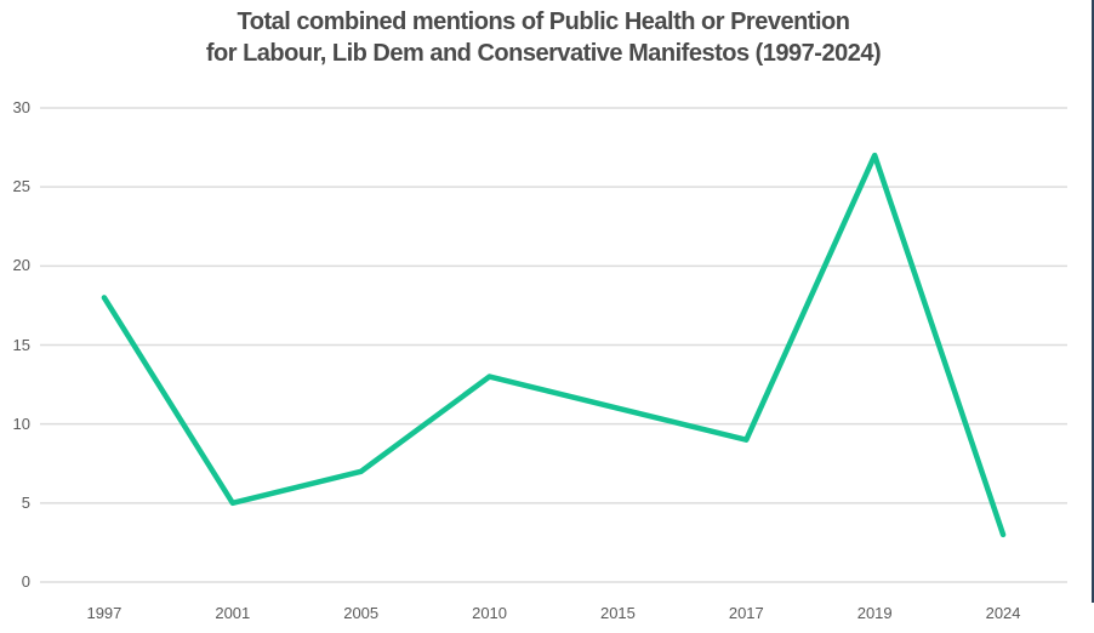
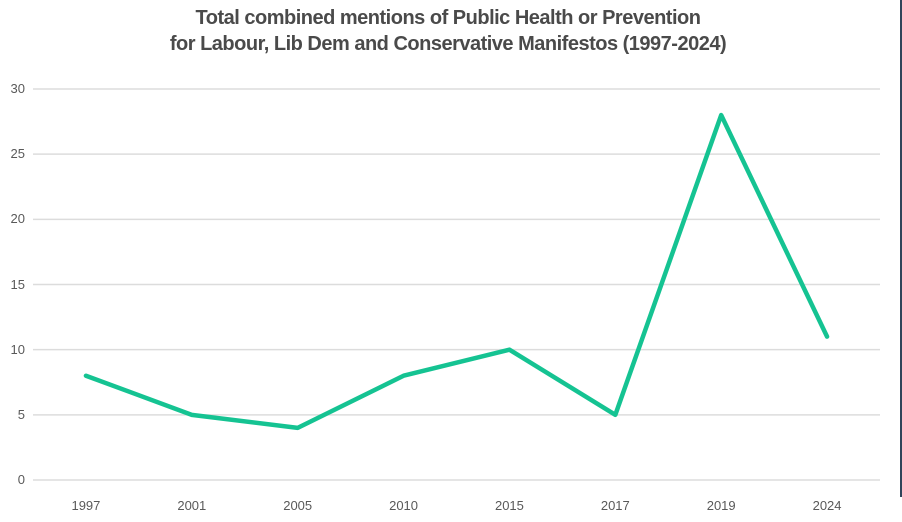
1997: 18 -> 8
2005: 7 -> 4
2010: 13 -> 8
2015: 11 -> 10
2017: 9 -> 5
2019: 27 -> 28
2024: 3 -> 11
